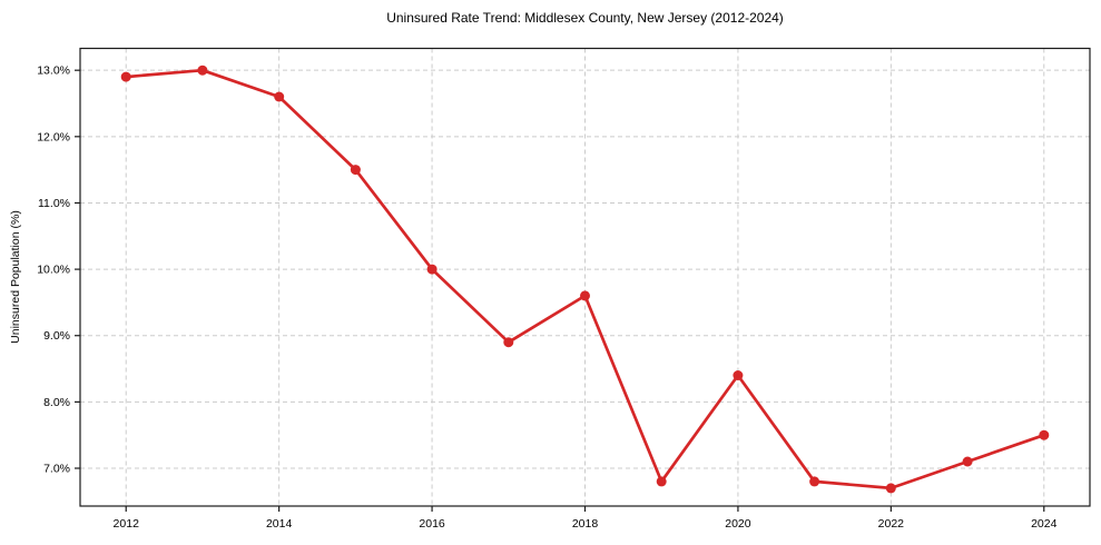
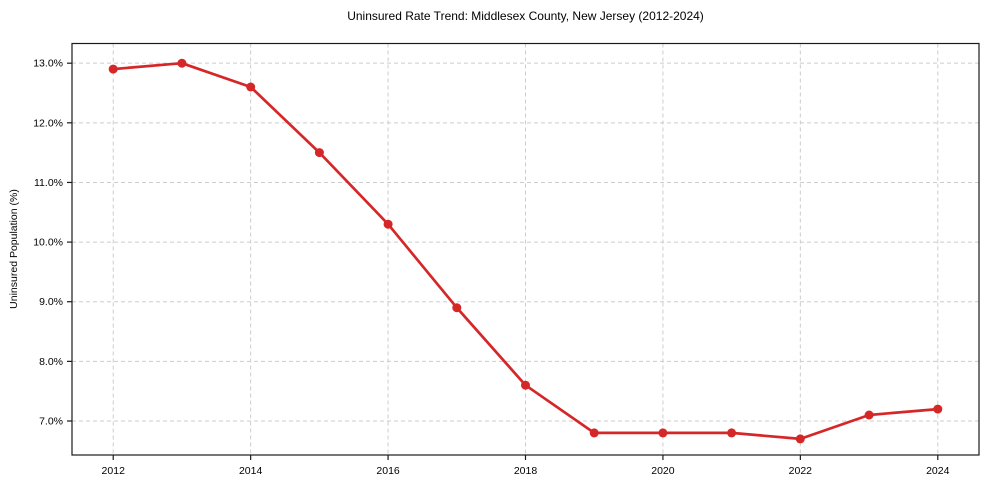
2016: 10.0% -> 10.3%
2018: 9.6% -> 7.6%
2020: 8.4% -> 6.8%
2024: 7.5% -> 7.2%
